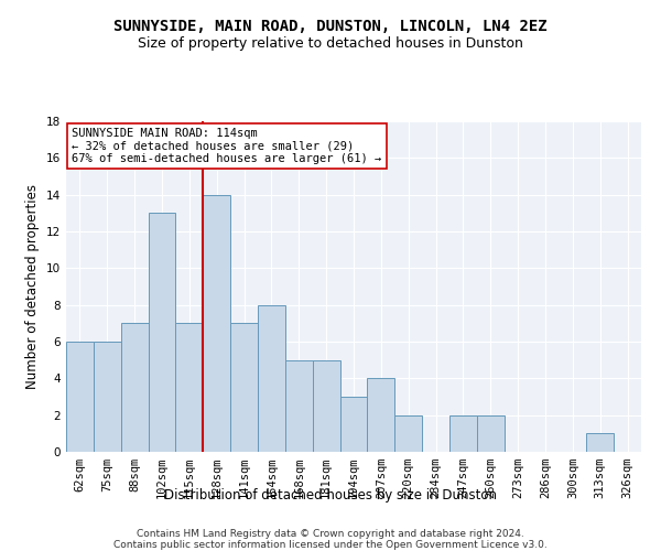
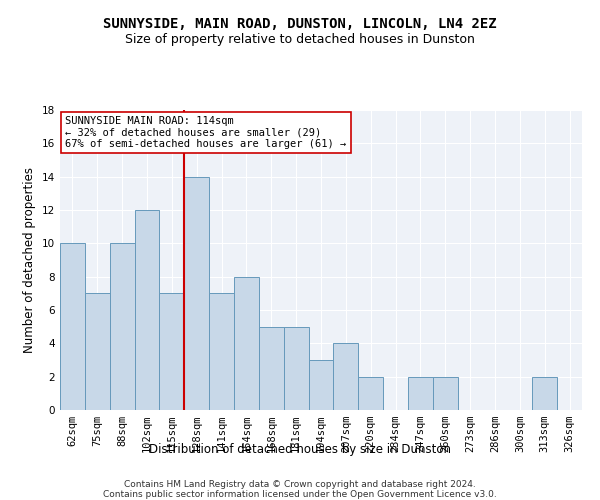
62sqm: 6 -> 10
75sqm: 6 -> 7
88sqm: 7 -> 10
102sqm: 13 -> 12
313sqm: 1 -> 2
